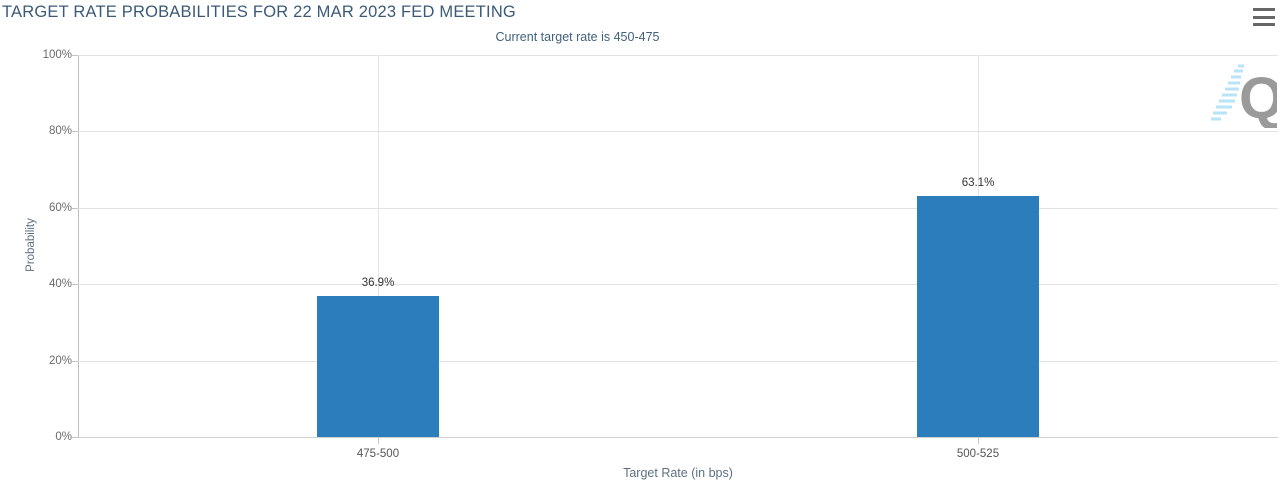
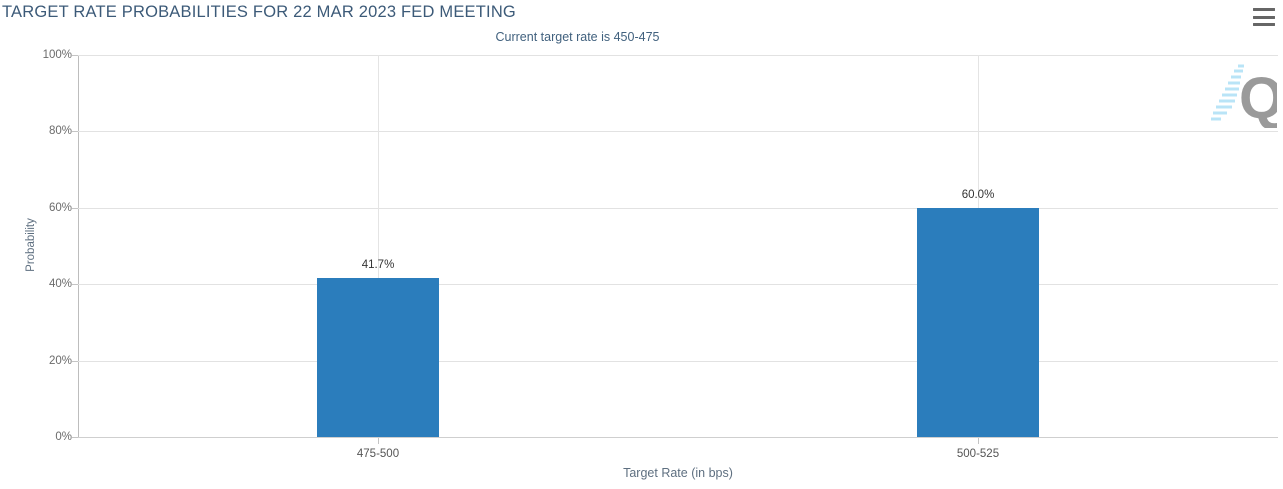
475-500: 36.9% -> 41.7%
500-525: 63.1% -> 60.0%
